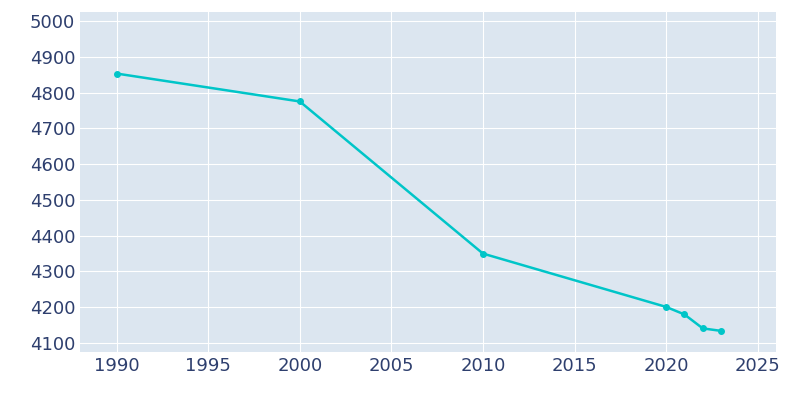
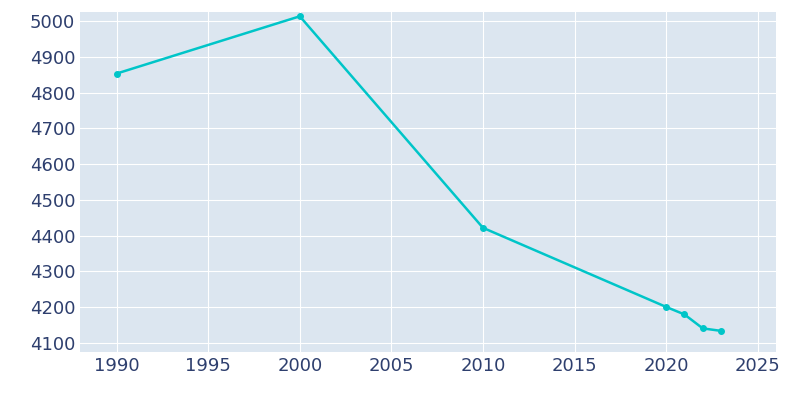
2000: 4775 -> 5013
2010: 4350 -> 4422
